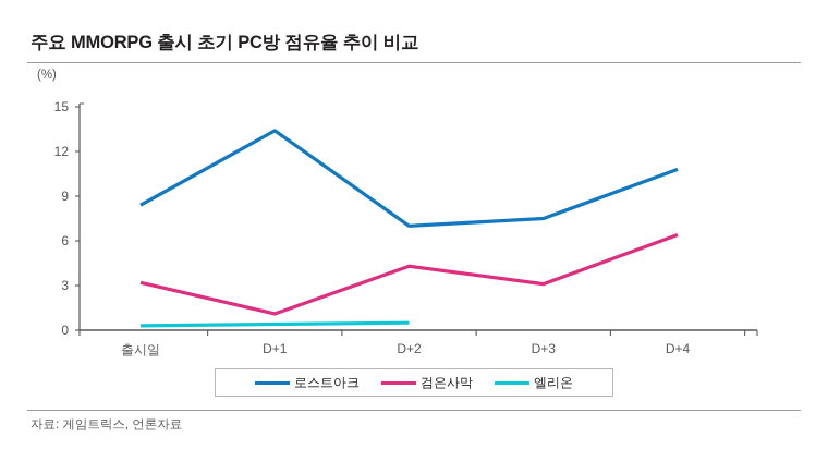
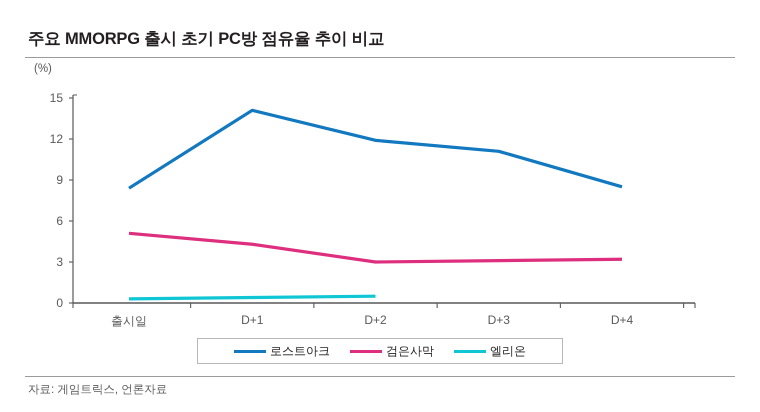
검은사막/출시일: 3.2 -> 5.1
로스트아크/D+1: 13.4 -> 14.1
검은사막/D+1: 1.1 -> 4.3
로스트아크/D+2: 7.0 -> 11.9
검은사막/D+2: 4.3 -> 3.0
로스트아크/D+3: 7.5 -> 11.1
로스트아크/D+4: 10.8 -> 8.5
검은사막/D+4: 6.4 -> 3.2
